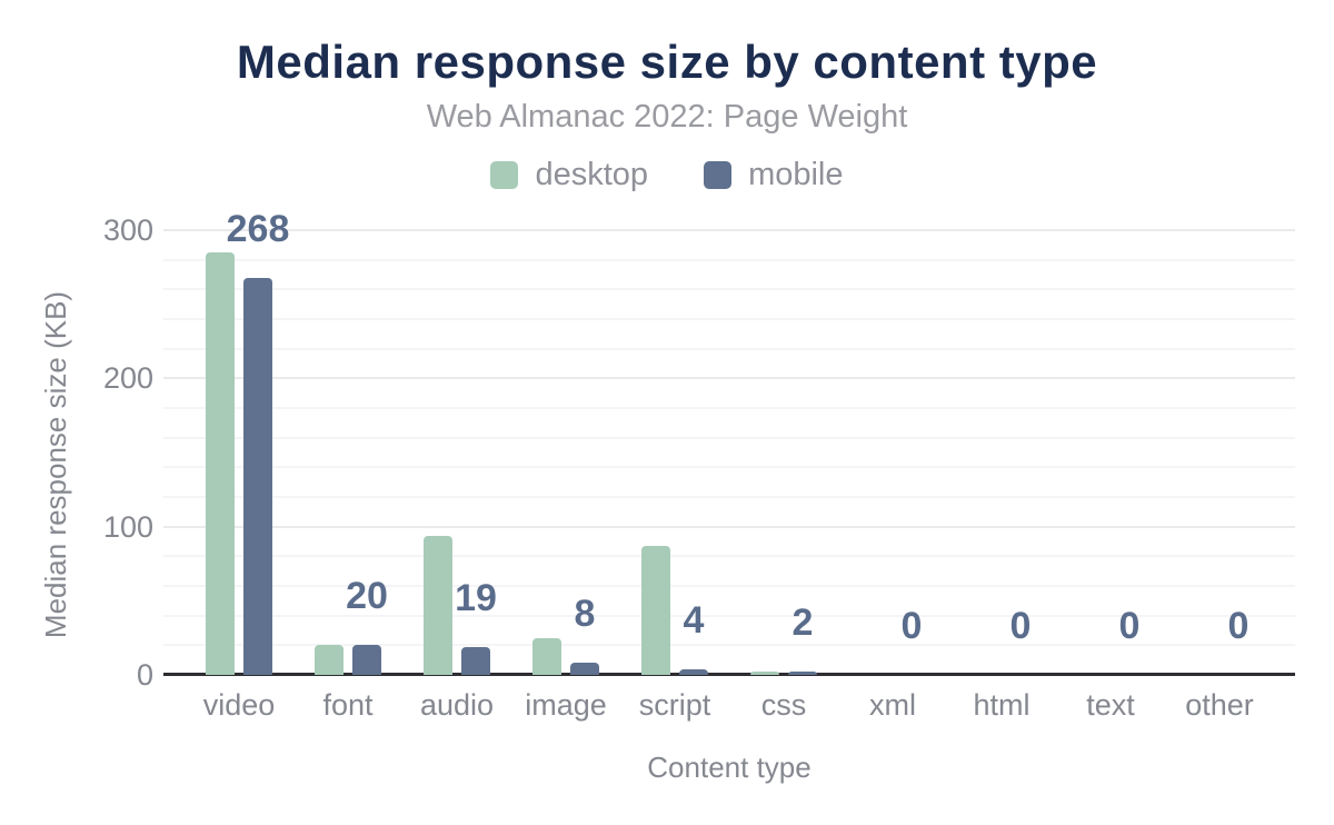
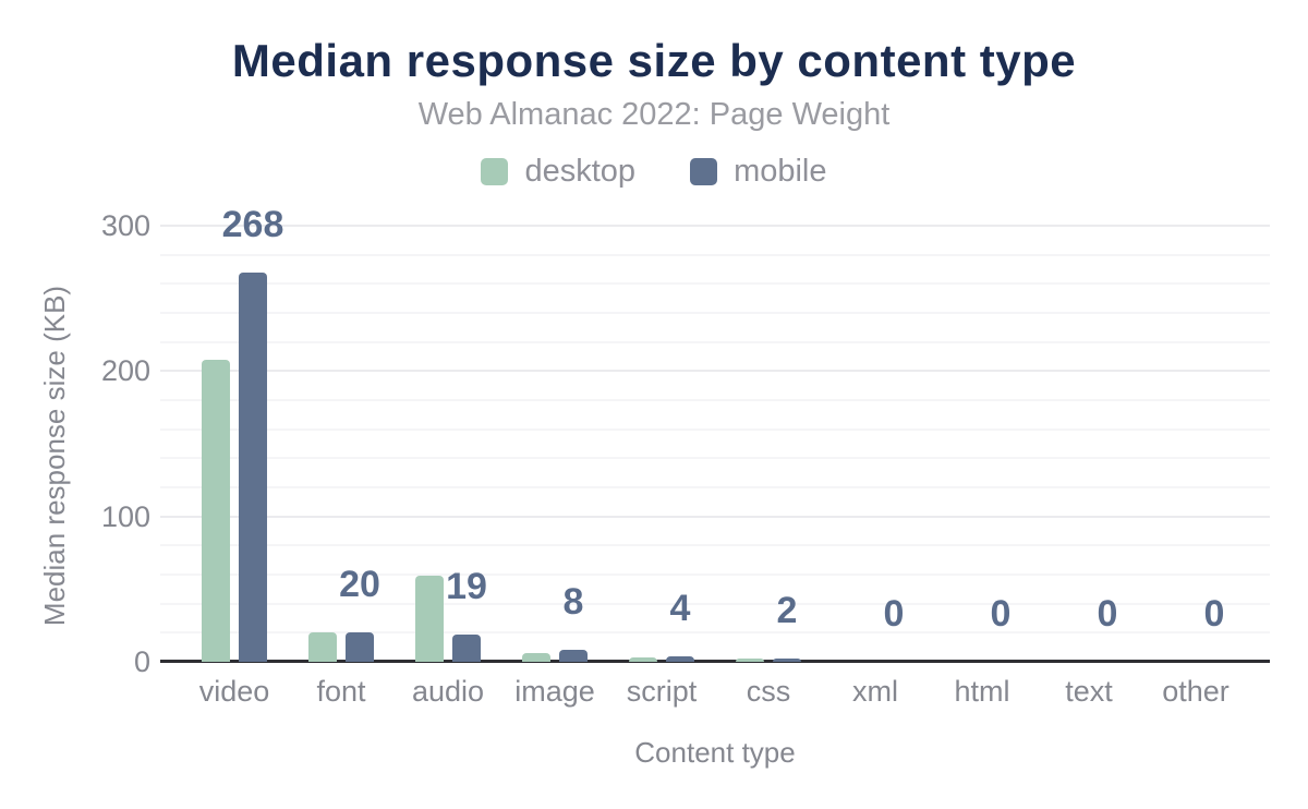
desktop/video: 285 -> 208
desktop/audio: 94 -> 59
desktop/image: 25 -> 6
desktop/script: 87 -> 3
